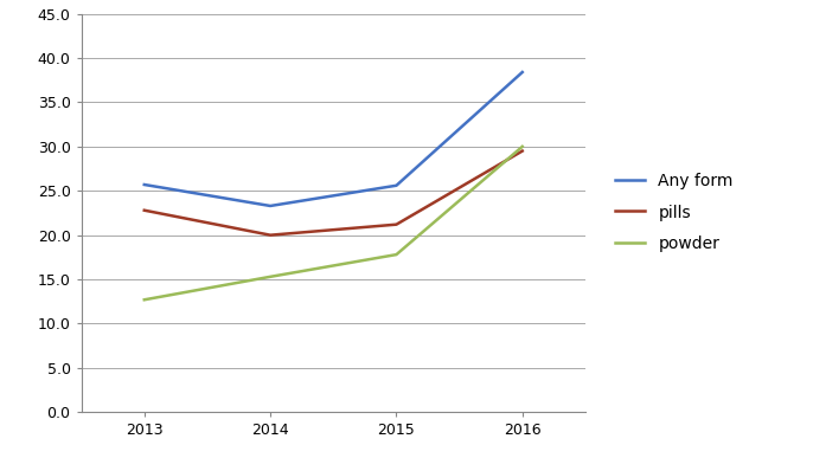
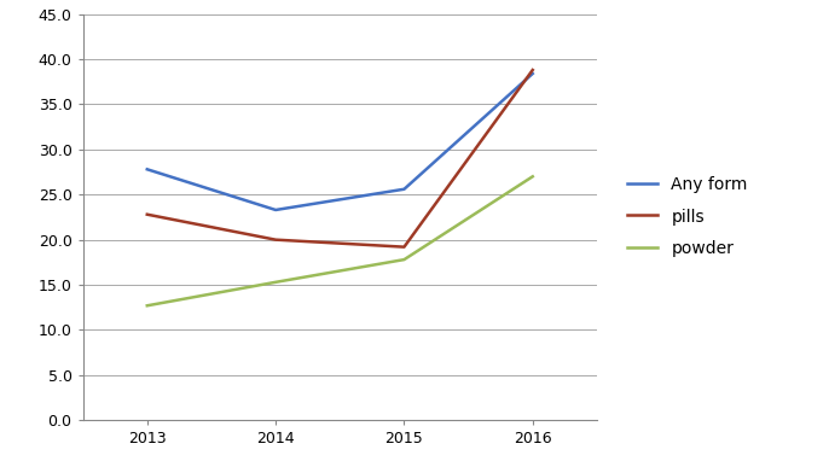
Any form/2013: 25.7 -> 27.8
pills/2015: 21.2 -> 19.2
pills/2016: 29.5 -> 38.8
powder/2016: 30.0 -> 27.0
